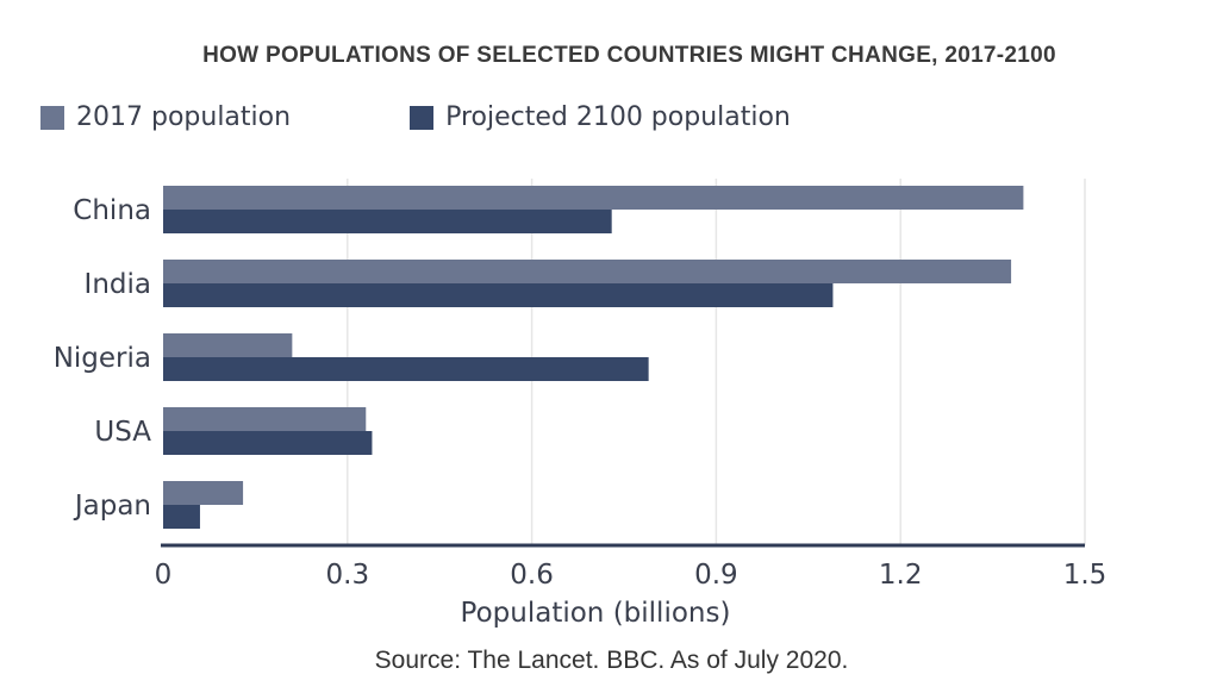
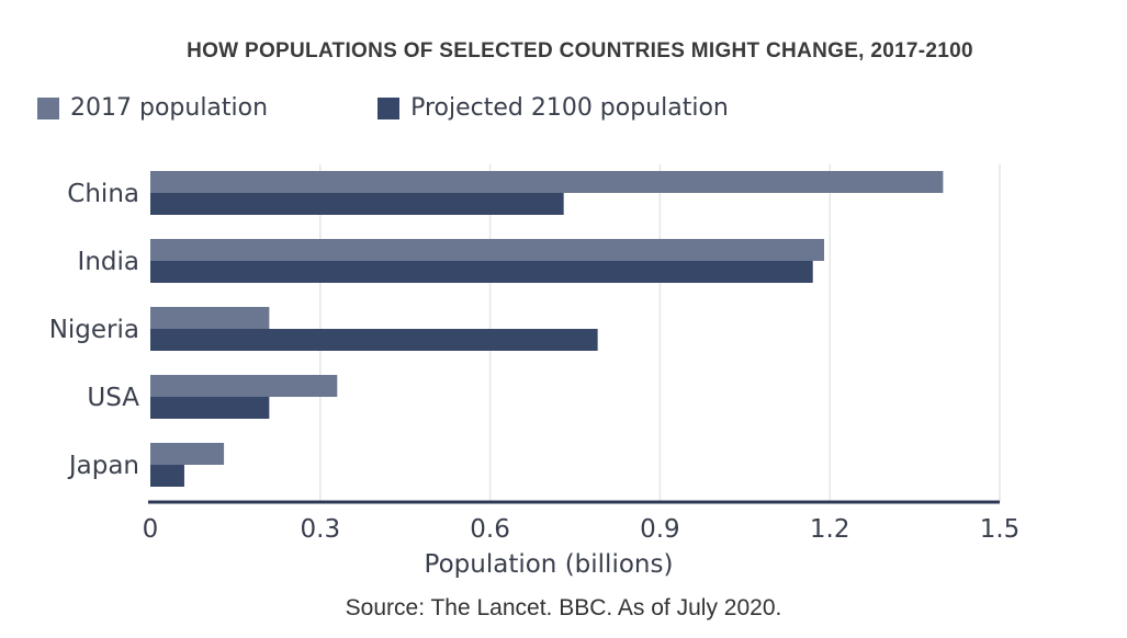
2017 population/India: 1.38 -> 1.19
Projected 2100 population/India: 1.09 -> 1.17
Projected 2100 population/USA: 0.34 -> 0.21
